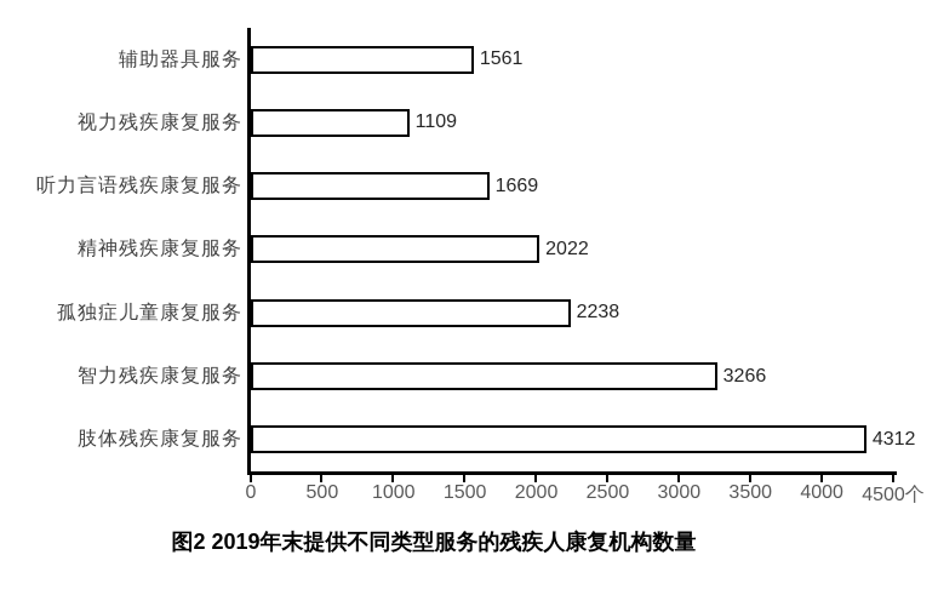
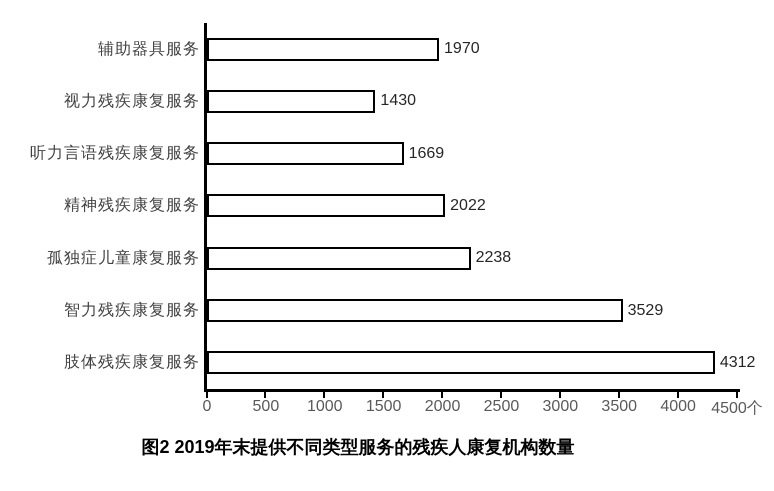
辅助器具服务: 1561 -> 1970
视力残疾康复服务: 1109 -> 1430
智力残疾康复服务: 3266 -> 3529
